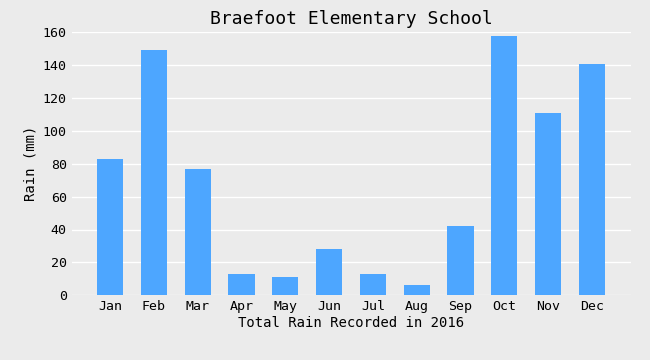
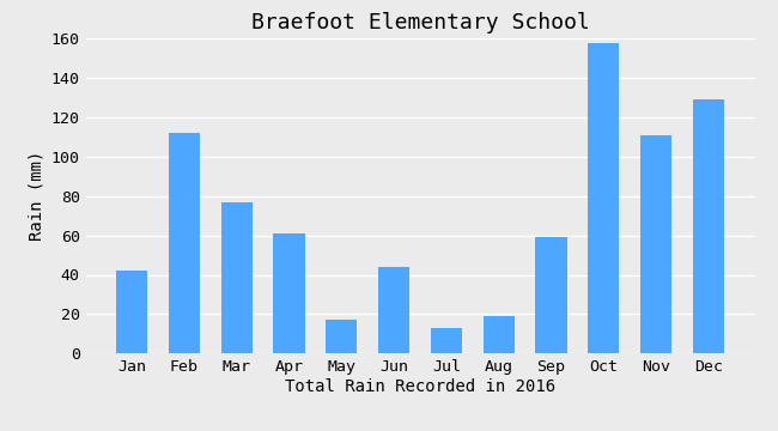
Jan: 83 -> 42
Feb: 149 -> 112
Apr: 13 -> 61
May: 11 -> 17
Jun: 28 -> 44
Aug: 6 -> 19
Sep: 42 -> 59
Dec: 141 -> 129
